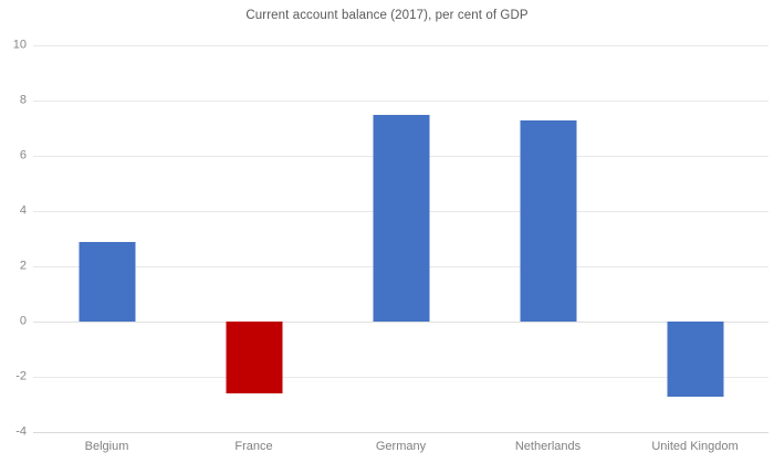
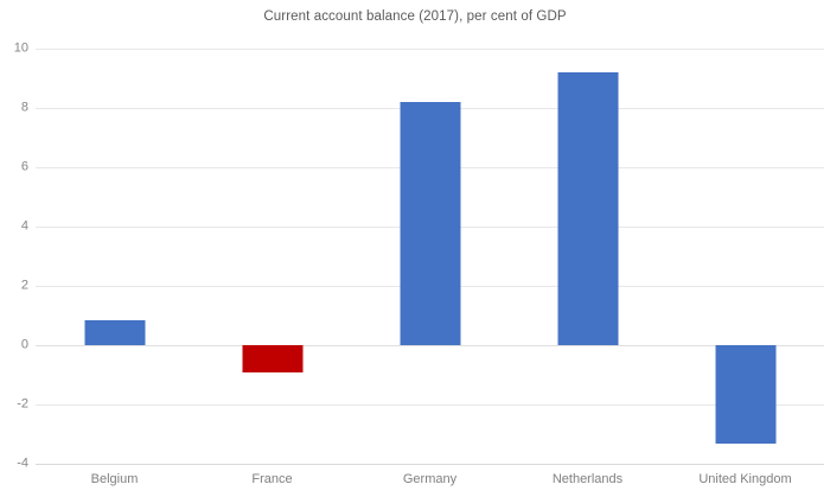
Belgium: 2.9 -> 0.8
France: -2.6 -> -0.9
Germany: 7.5 -> 8.2
Netherlands: 7.3 -> 9.2
United Kingdom: -2.7 -> -3.3
